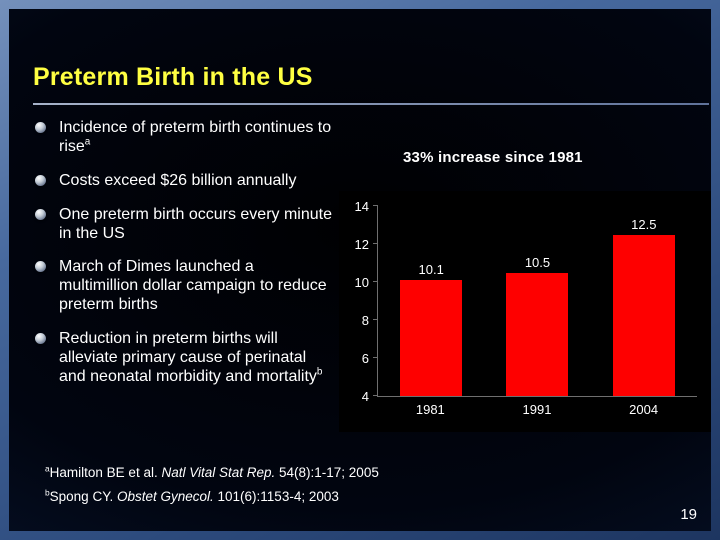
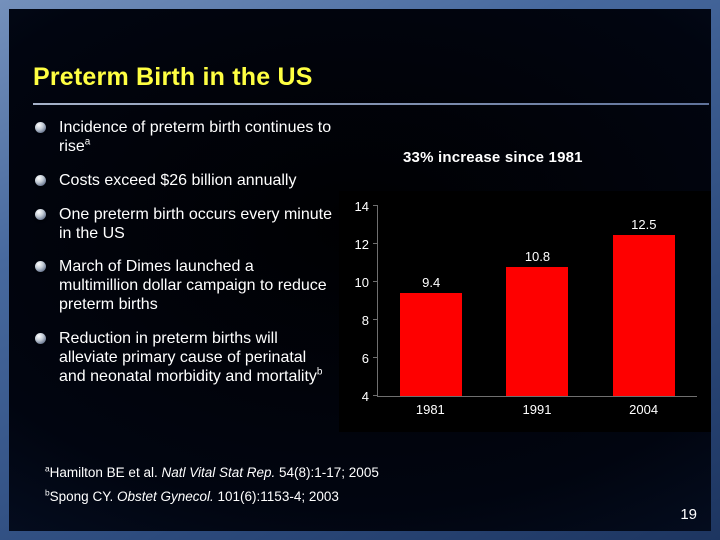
1981: 10.1 -> 9.4
1991: 10.5 -> 10.8
